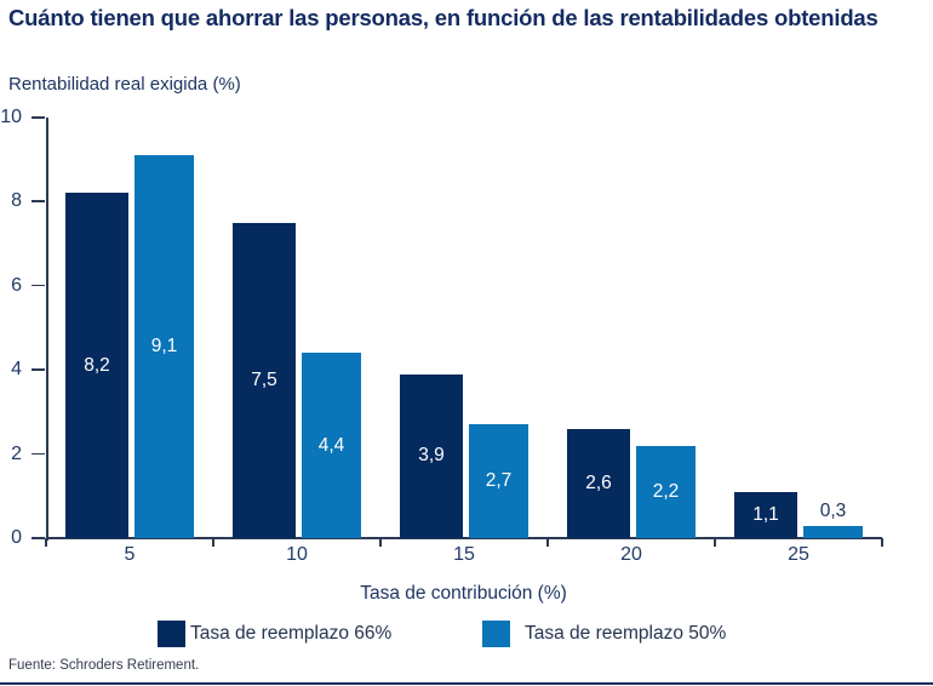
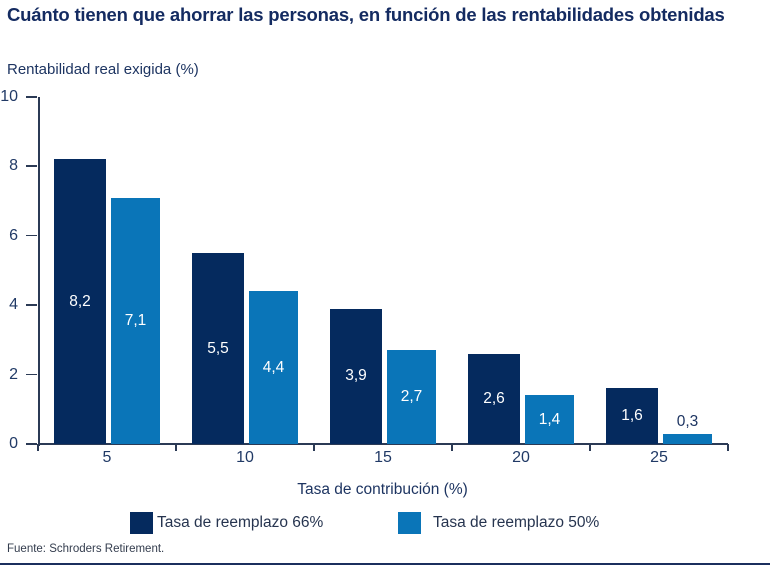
Tasa de reemplazo 50%/5: 9,1 -> 7,1
Tasa de reemplazo 66%/10: 7,5 -> 5,5
Tasa de reemplazo 50%/20: 2,2 -> 1,4
Tasa de reemplazo 66%/25: 1,1 -> 1,6
